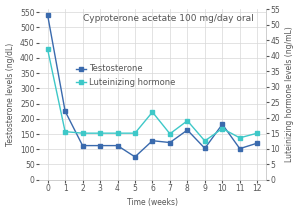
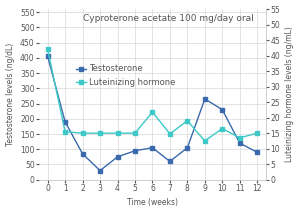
Testosterone/0: 540 -> 405
Testosterone/1: 225 -> 190
Testosterone/2: 112 -> 85
Testosterone/3: 112 -> 30
Testosterone/4: 112 -> 75
Testosterone/5: 75 -> 95
Testosterone/6: 128 -> 105
Testosterone/7: 122 -> 60
Testosterone/8: 163 -> 105
Testosterone/9: 103 -> 265
Testosterone/10: 182 -> 230
Testosterone/11: 102 -> 120
Testosterone/12: 120 -> 90
